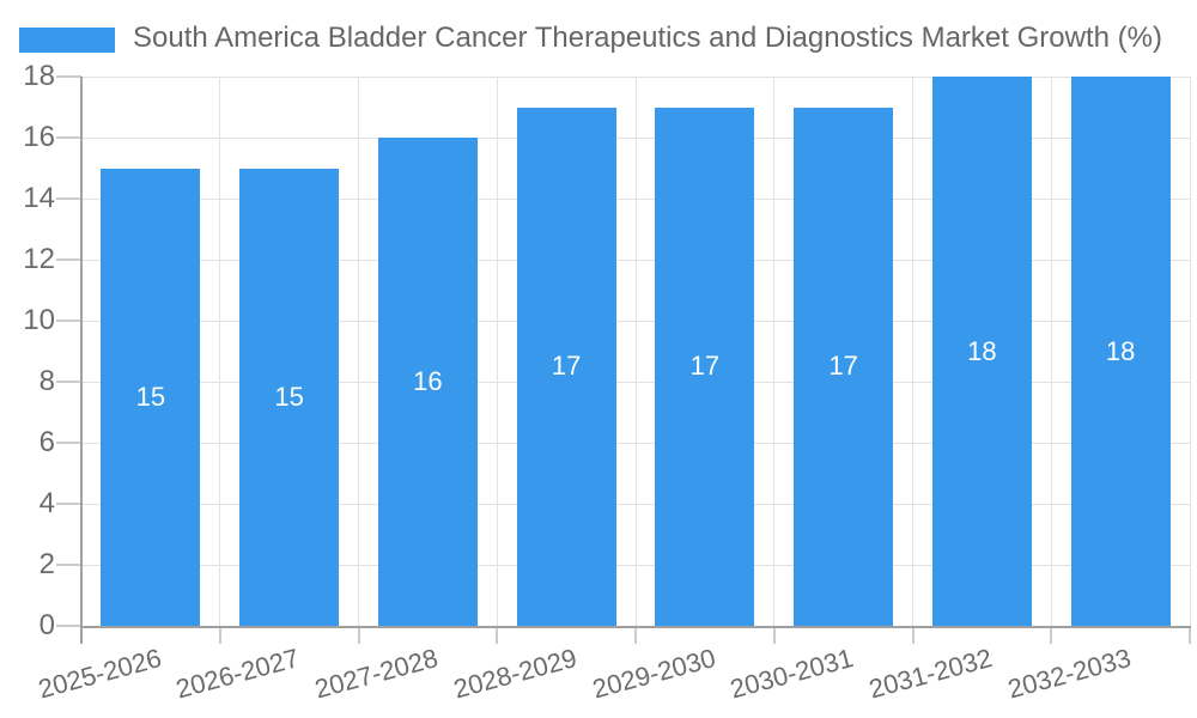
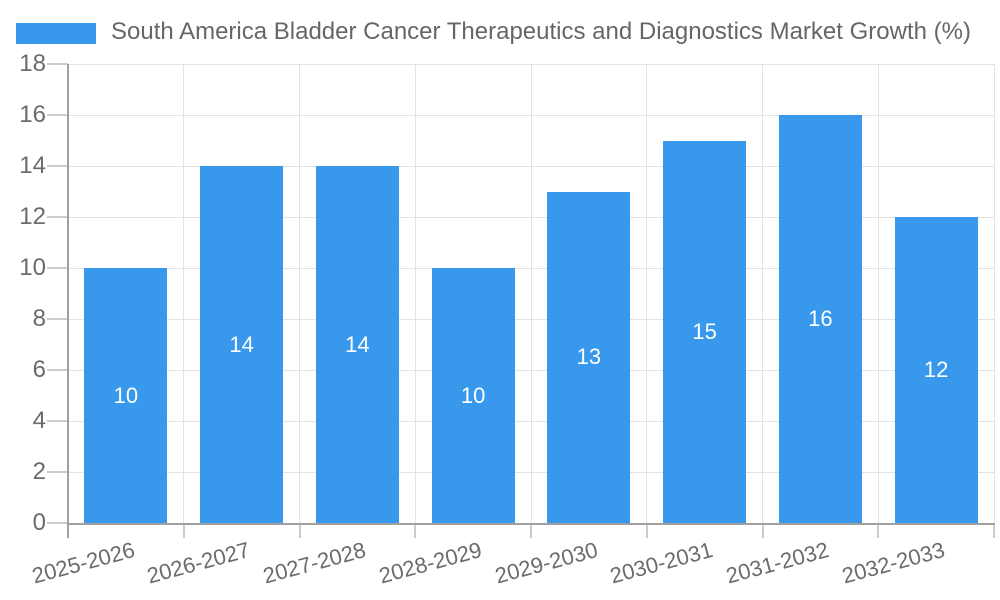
2025-2026: 15 -> 10
2026-2027: 15 -> 14
2027-2028: 16 -> 14
2028-2029: 17 -> 10
2029-2030: 17 -> 13
2030-2031: 17 -> 15
2031-2032: 18 -> 16
2032-2033: 18 -> 12
